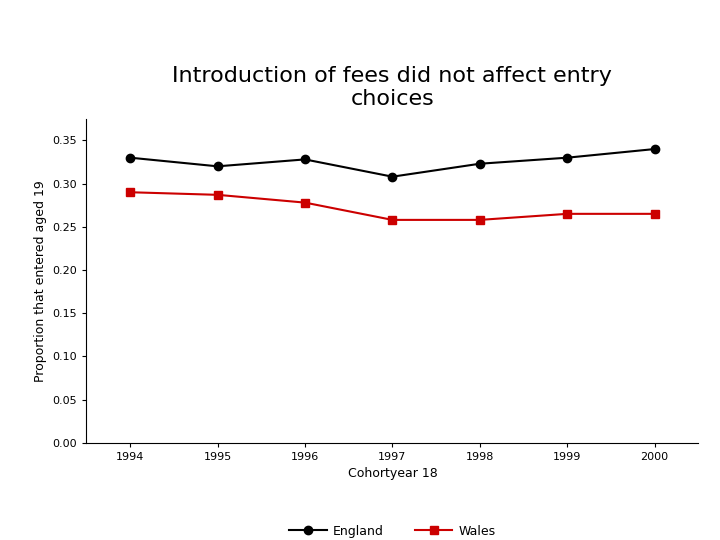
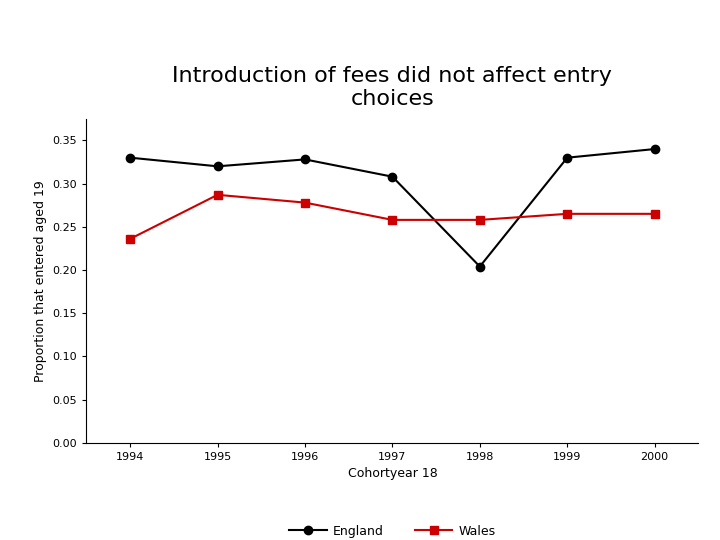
Wales/1994: 0.290 -> 0.236
England/1998: 0.323 -> 0.204
